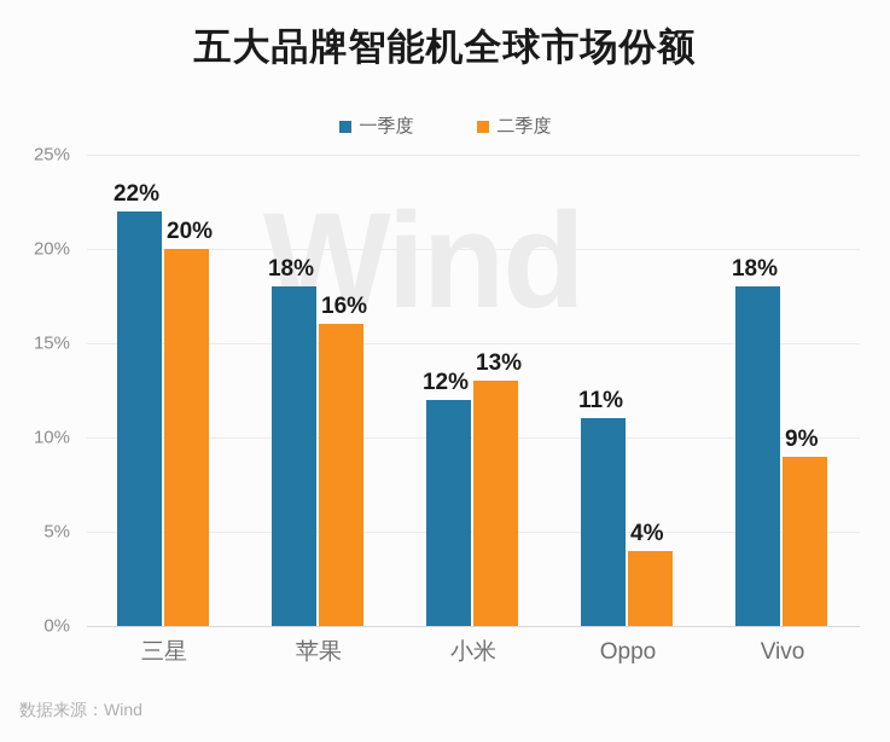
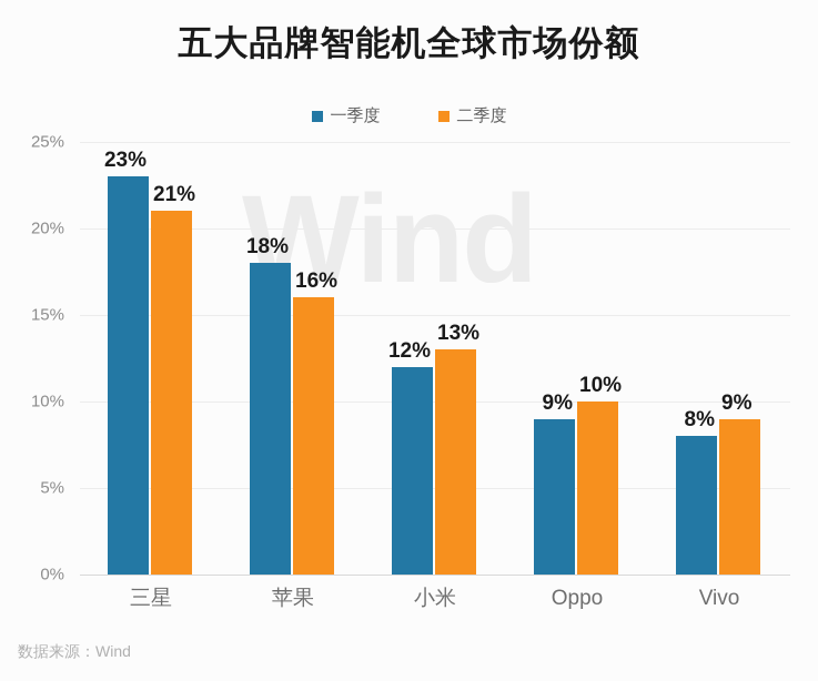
一季度/三星: 22% -> 23%
二季度/三星: 20% -> 21%
一季度/Oppo: 11% -> 9%
二季度/Oppo: 4% -> 10%
一季度/Vivo: 18% -> 8%
